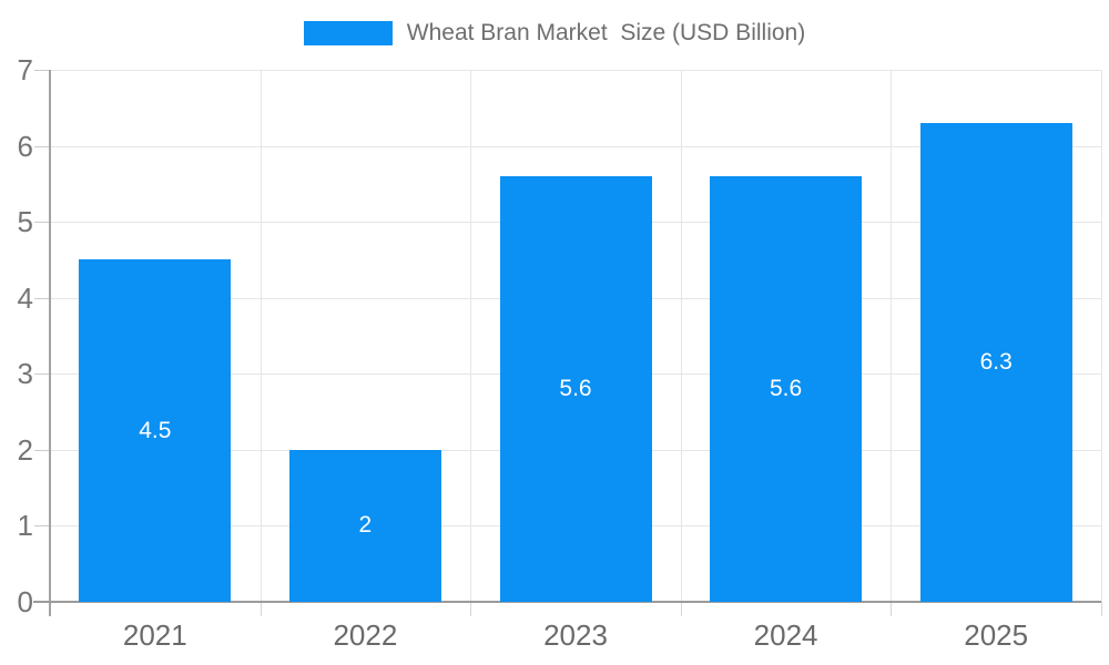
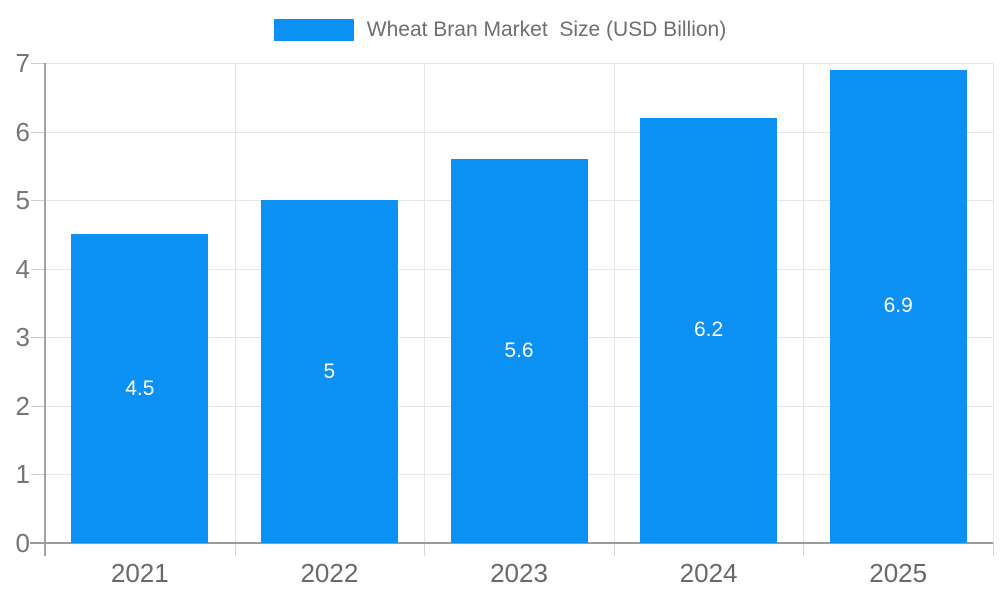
2022: 2 -> 5
2024: 5.6 -> 6.2
2025: 6.3 -> 6.9
